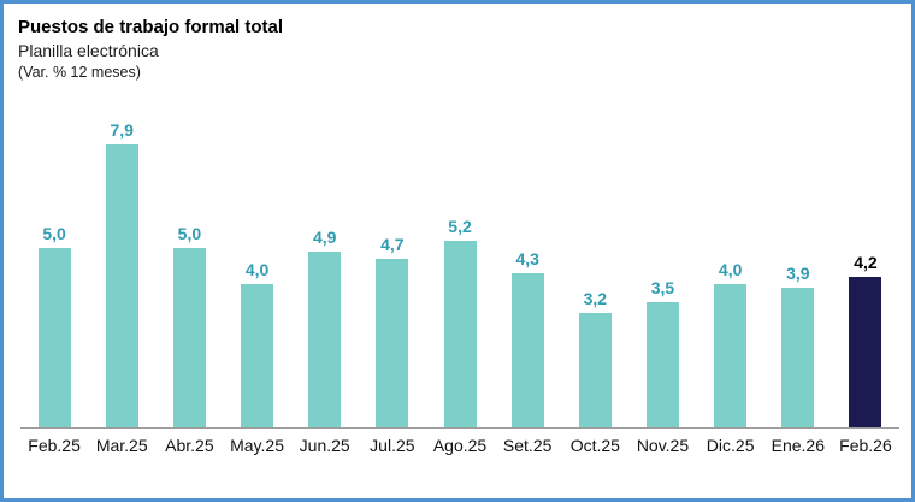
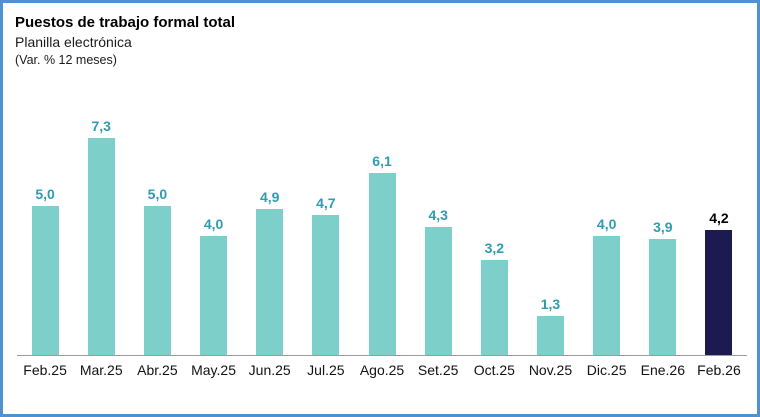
Mar.25: 7,9 -> 7,3
Ago.25: 5,2 -> 6,1
Nov.25: 3,5 -> 1,3
